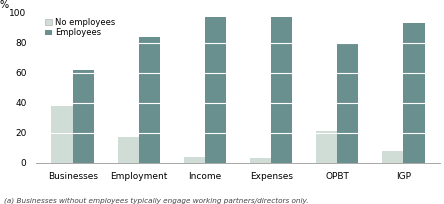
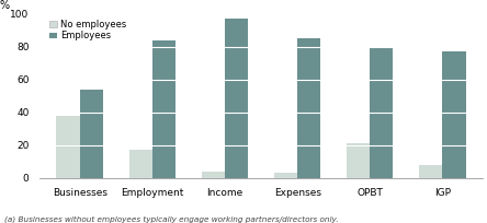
Employees/Businesses: 62 -> 54
Employees/Expenses: 97 -> 85
Employees/IGP: 93 -> 77
